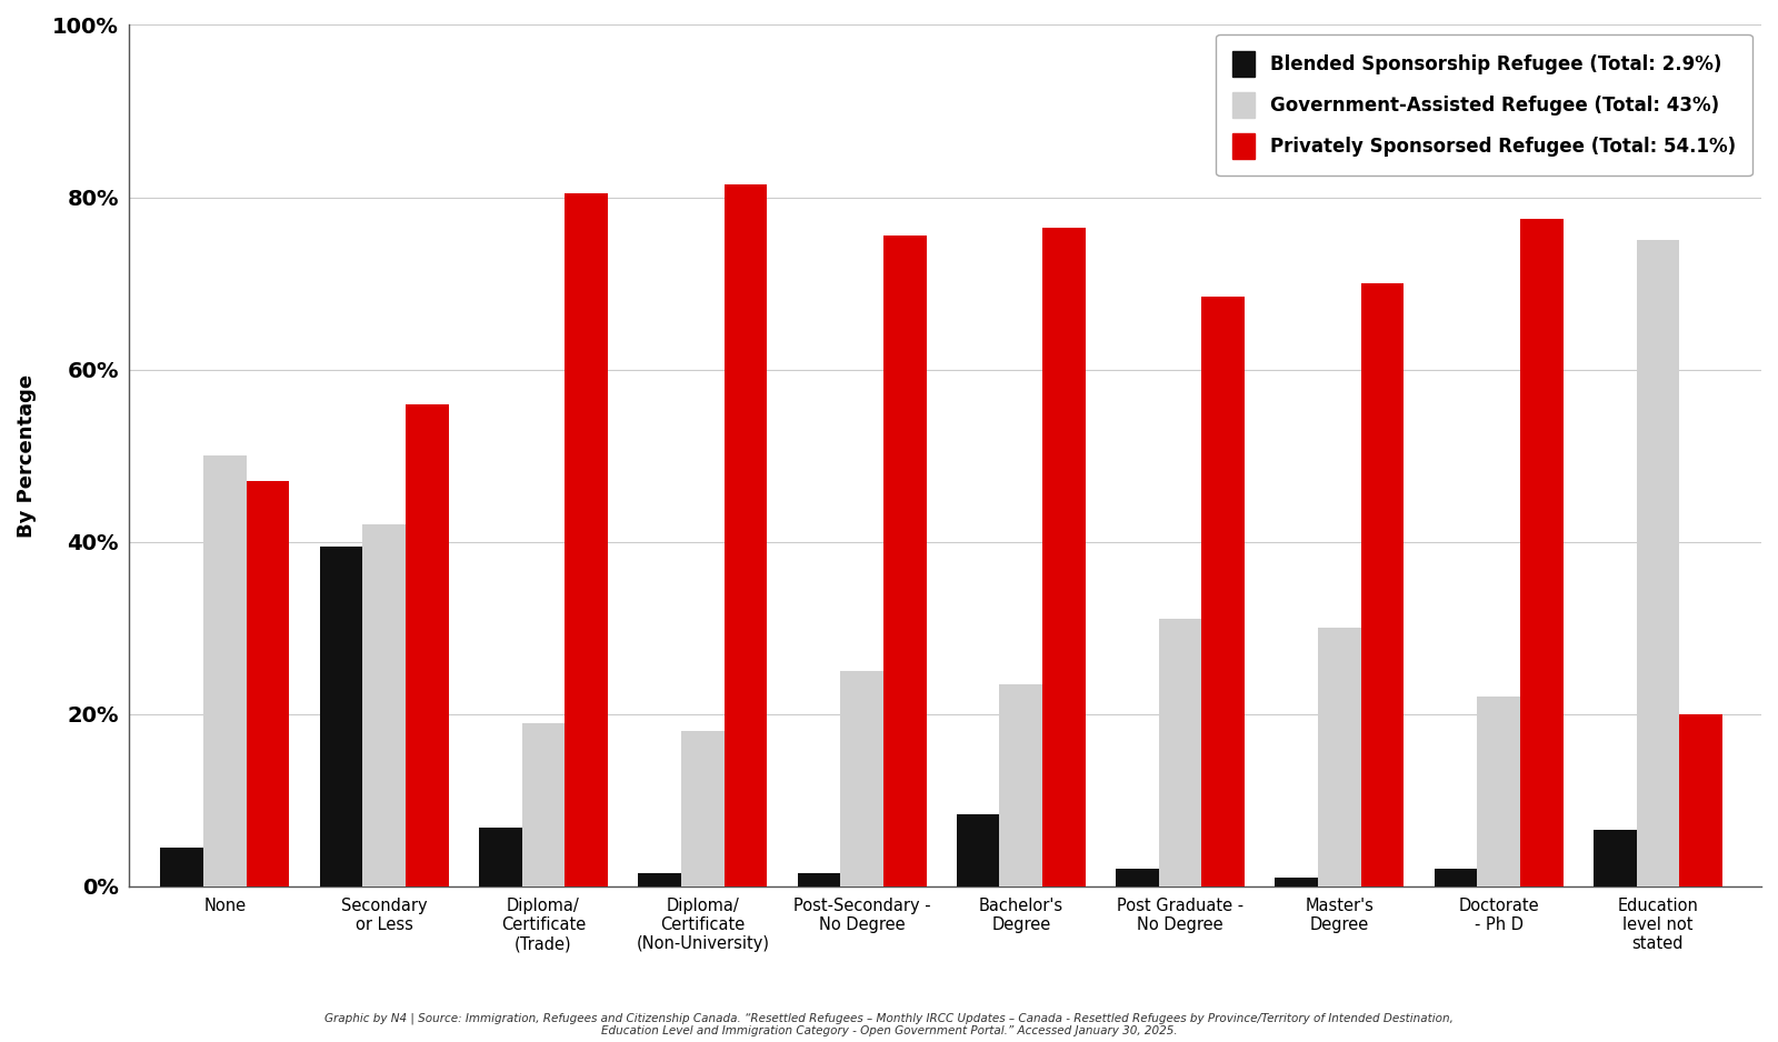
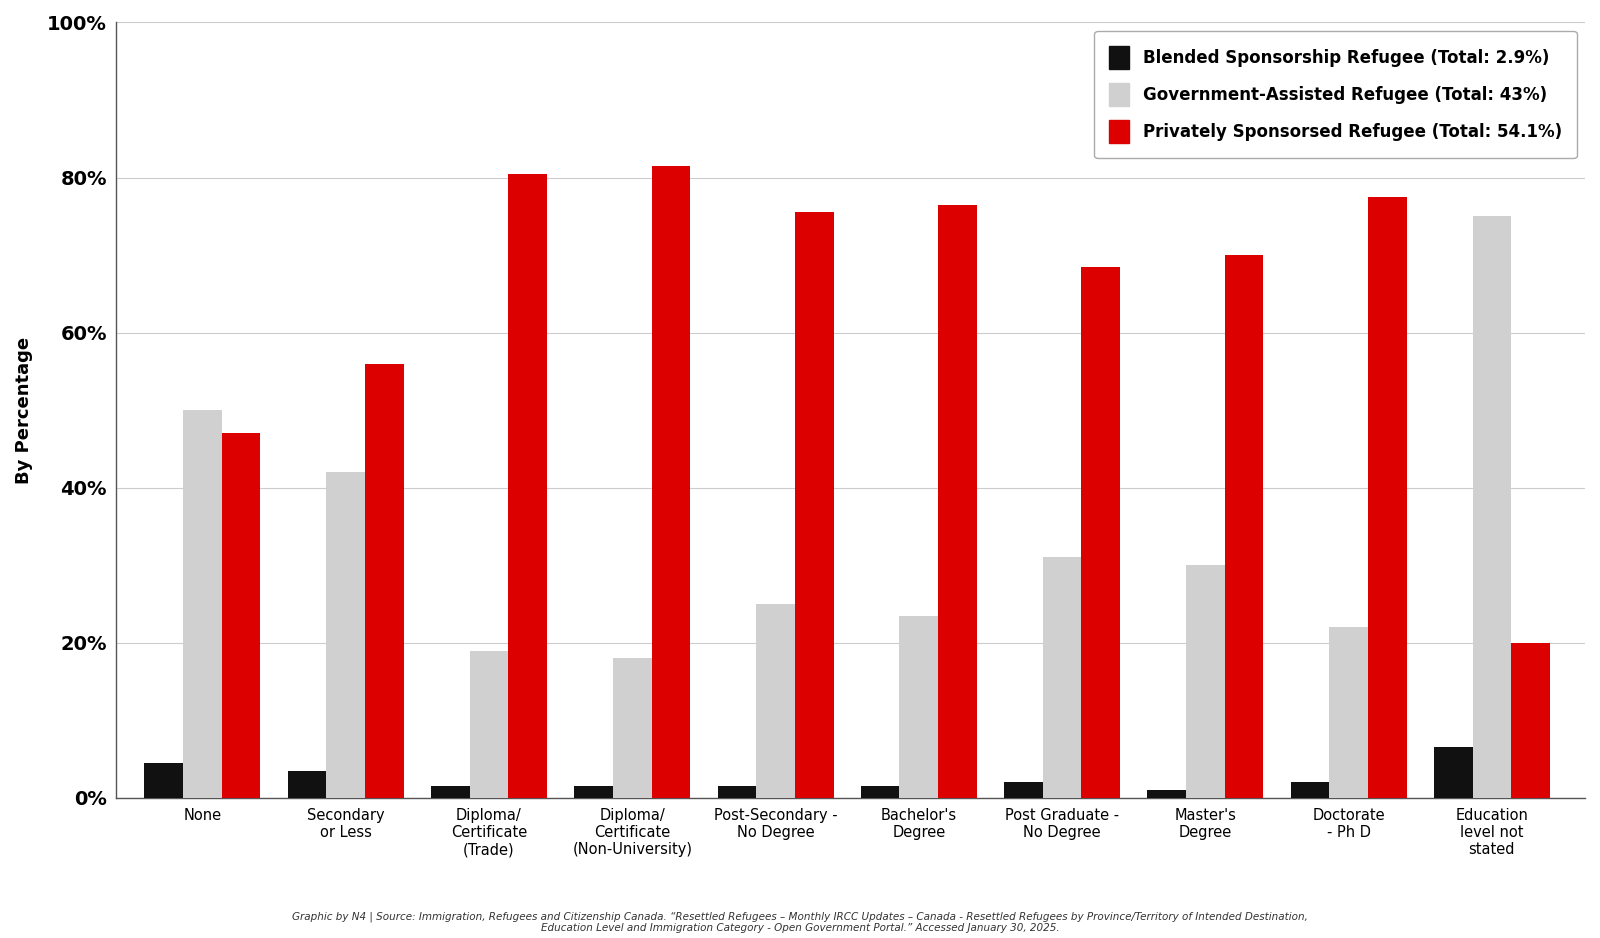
Blended Sponsorship Refugee (Total: 2.9%)/Secondary or Less: 39.4% -> 3.5%
Blended Sponsorship Refugee (Total: 2.9%)/Diploma/ Certificate (Trade): 6.8% -> 1.5%
Blended Sponsorship Refugee (Total: 2.9%)/Bachelor's Degree: 8.4% -> 1.5%
